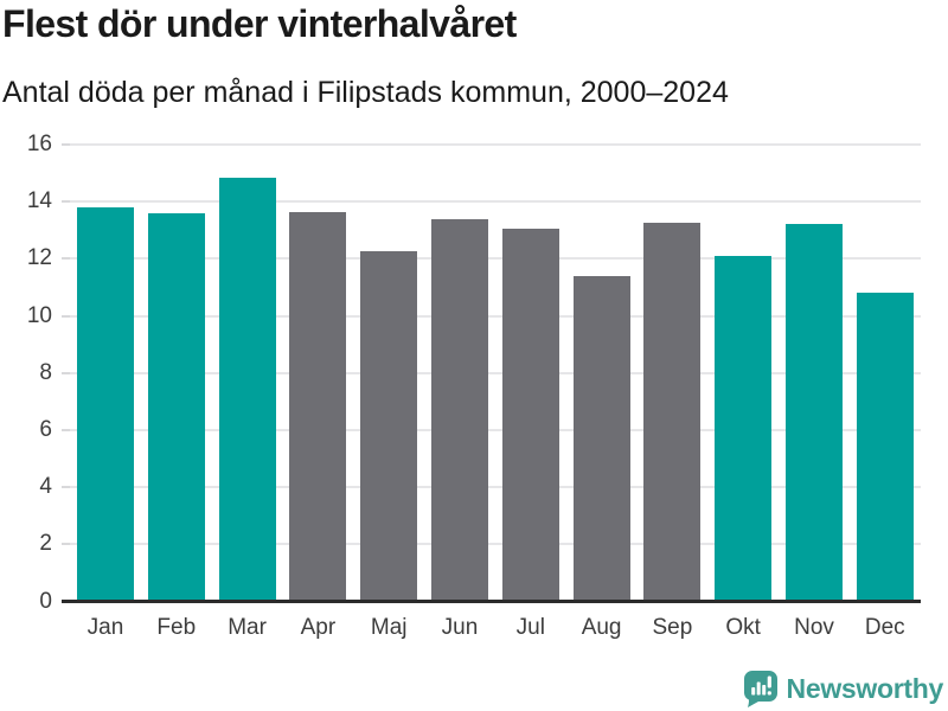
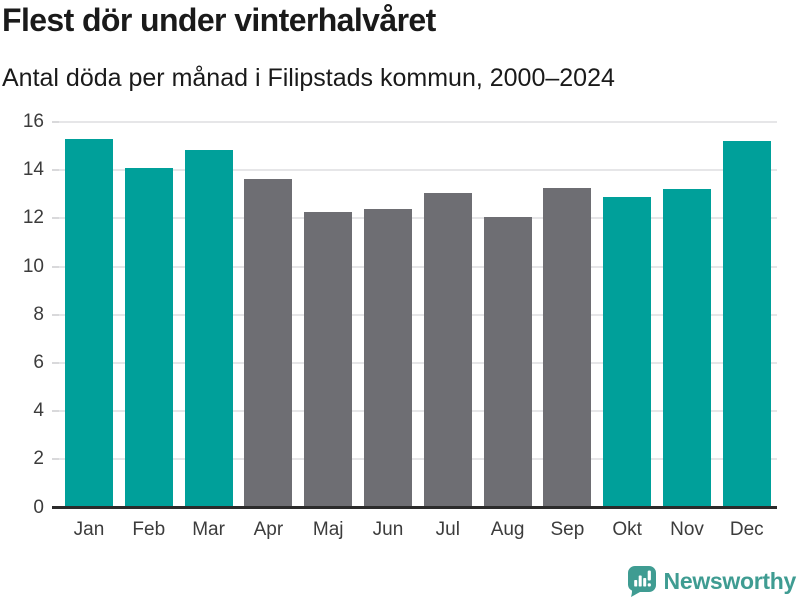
Jan: 13.8 -> 15.3
Feb: 13.6 -> 14.1
Jun: 13.4 -> 12.4
Aug: 11.4 -> 12.1
Okt: 12.1 -> 12.9
Dec: 10.8 -> 15.2
